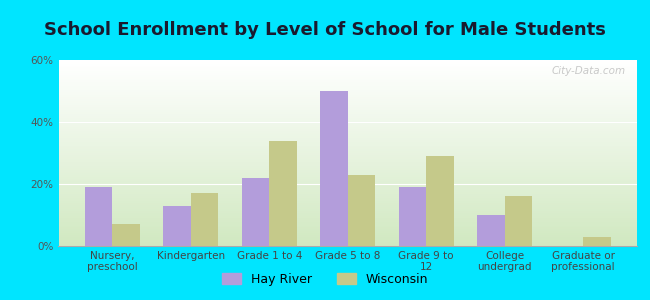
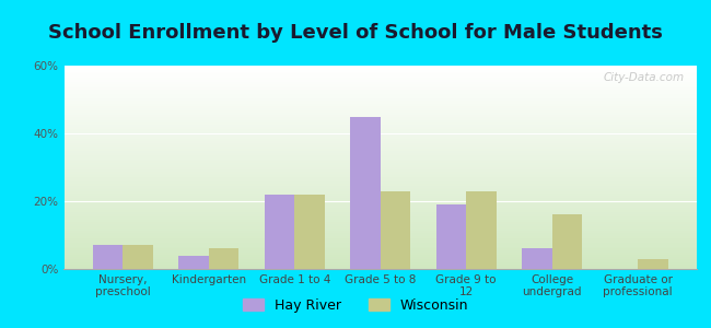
Hay River/Nursery, preschool: 19% -> 7%
Hay River/Kindergarten: 13% -> 4%
Wisconsin/Kindergarten: 17% -> 6%
Wisconsin/Grade 1 to 4: 34% -> 22%
Hay River/Grade 5 to 8: 50% -> 45%
Wisconsin/Grade 9 to 12: 29% -> 23%
Hay River/College undergrad: 10% -> 6%
